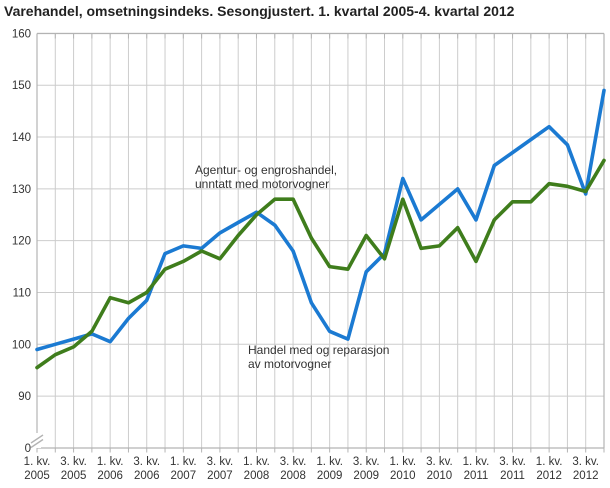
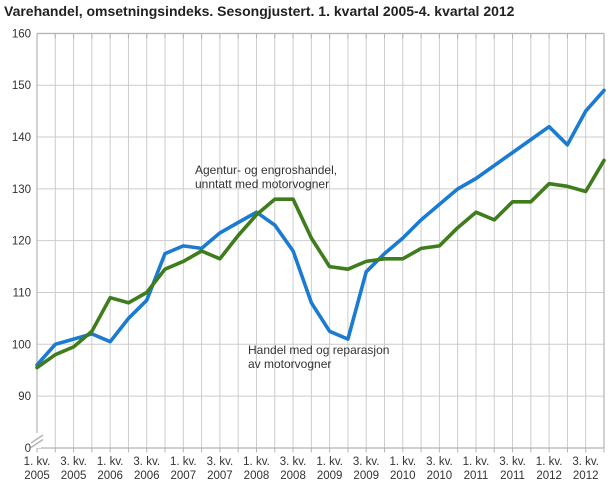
Agentur- og engroshandel, unntatt med motorvogner/1. kv. 2005: 99 -> 96
Handel med og reparasjon av motorvogner/3. kv. 2009: 121 -> 116
Agentur- og engroshandel, unntatt med motorvogner/1. kv. 2010: 132 -> 120
Handel med og reparasjon av motorvogner/1. kv. 2010: 128 -> 116
Agentur- og engroshandel, unntatt med motorvogner/1. kv. 2011: 124 -> 132
Handel med og reparasjon av motorvogner/1. kv. 2011: 116 -> 126
Agentur- og engroshandel, unntatt med motorvogner/3. kv. 2012: 129 -> 145
